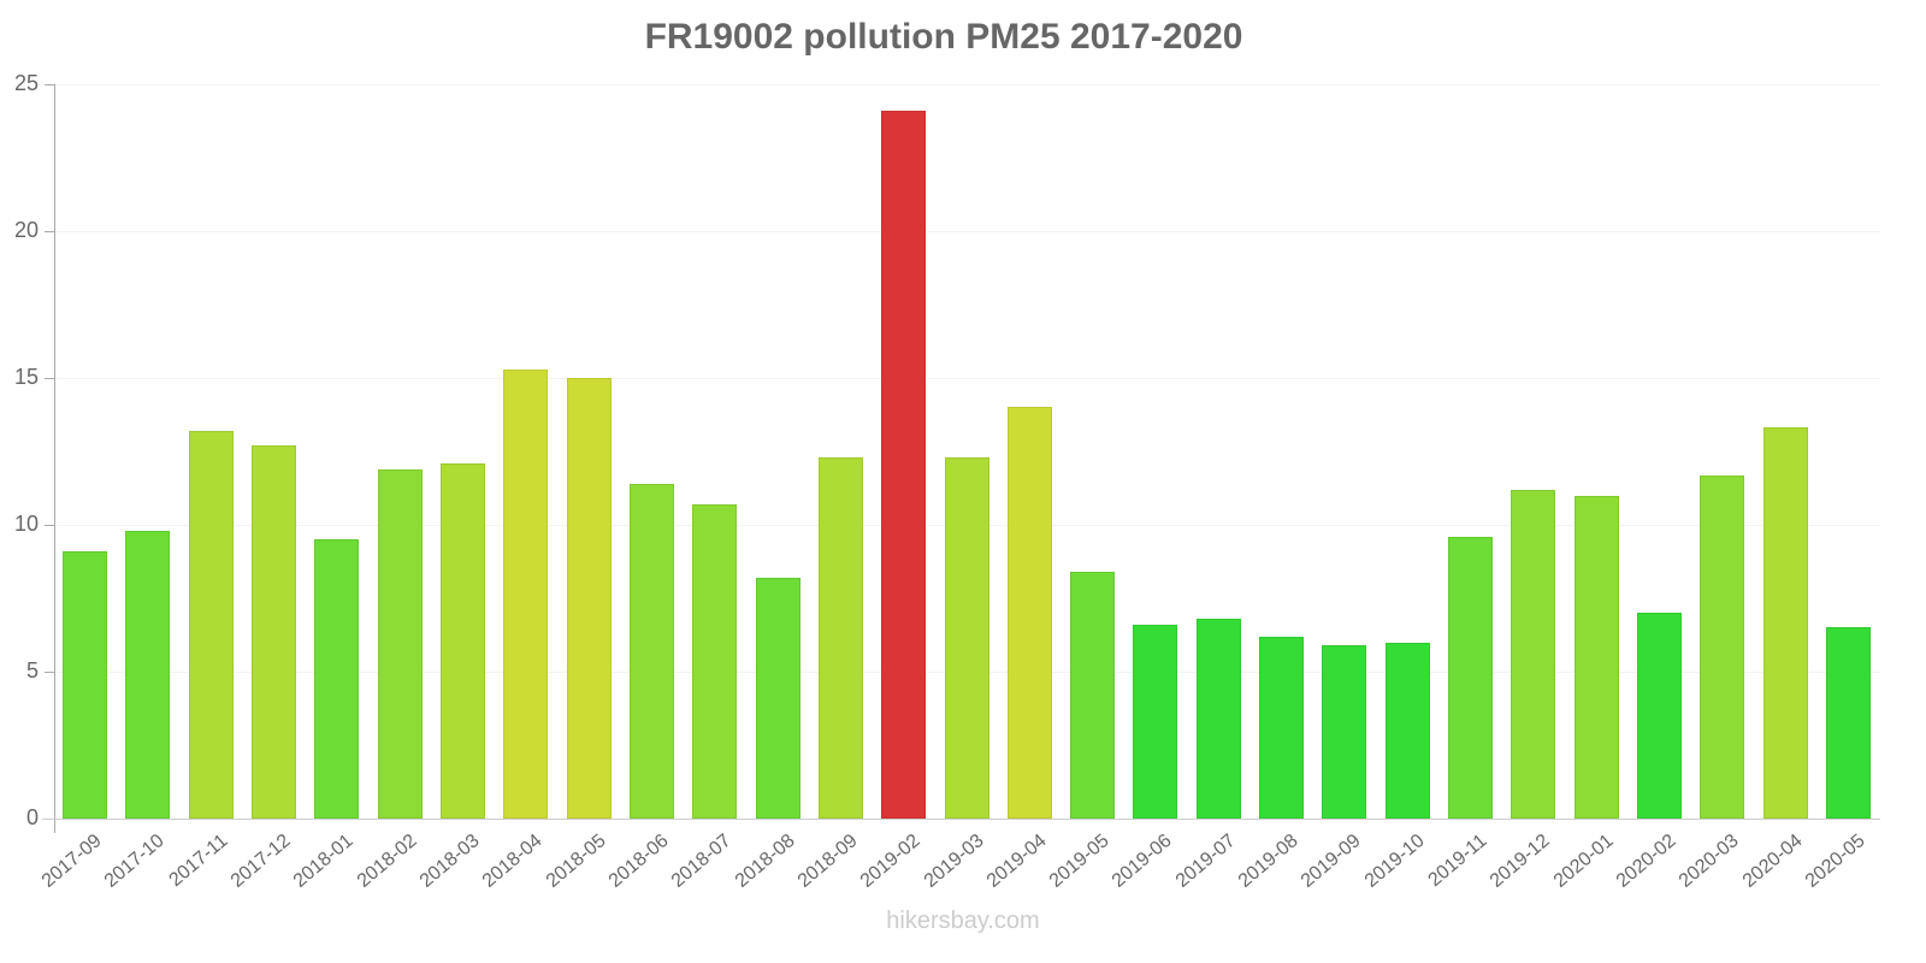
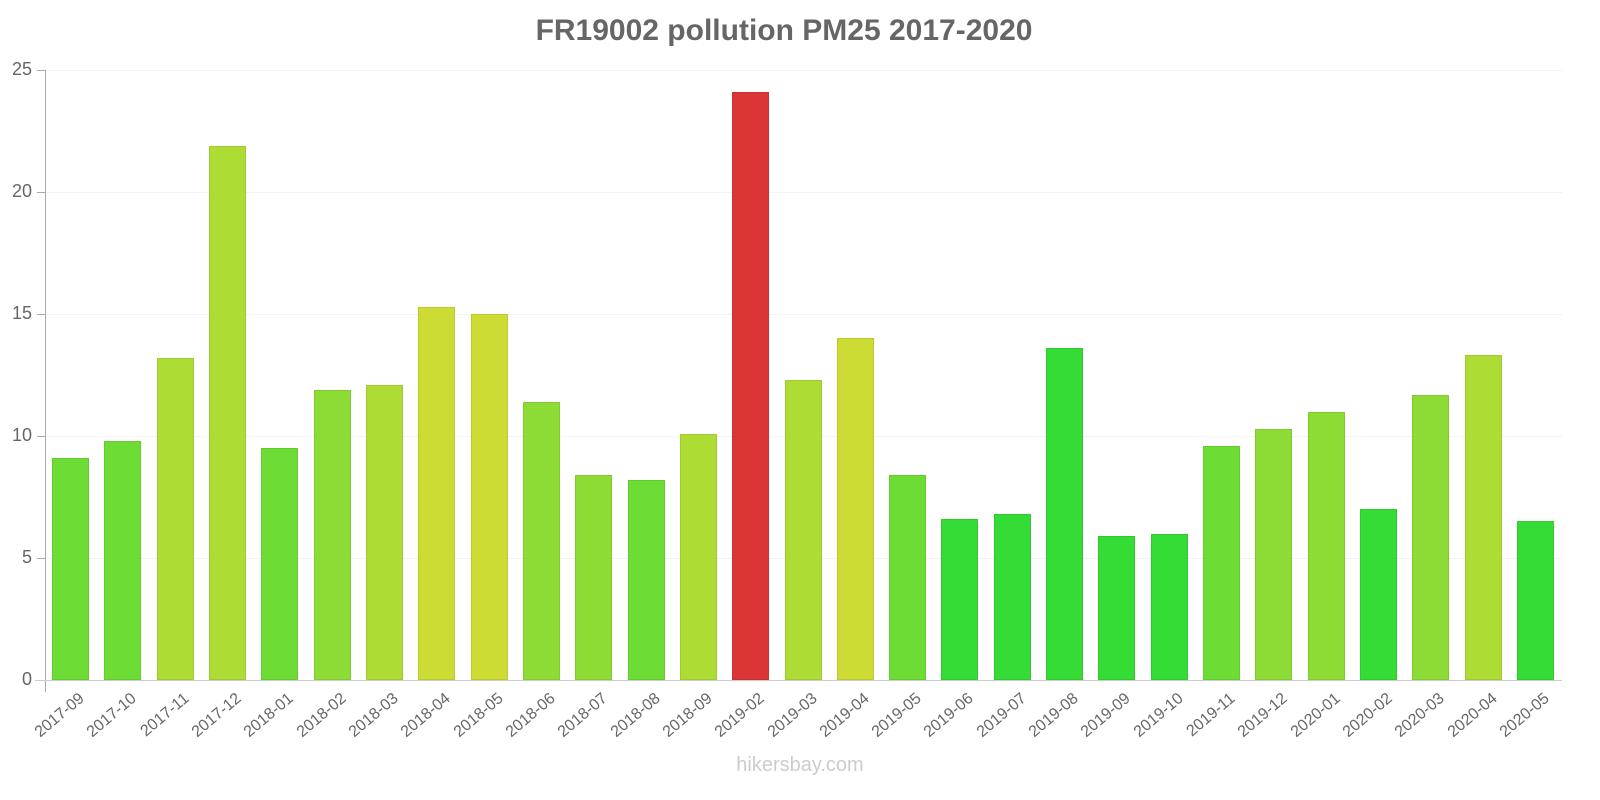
2017-12: 12.7 -> 21.9
2018-07: 10.7 -> 8.4
2018-09: 12.3 -> 10.1
2019-08: 6.2 -> 13.6
2019-12: 11.2 -> 10.3
